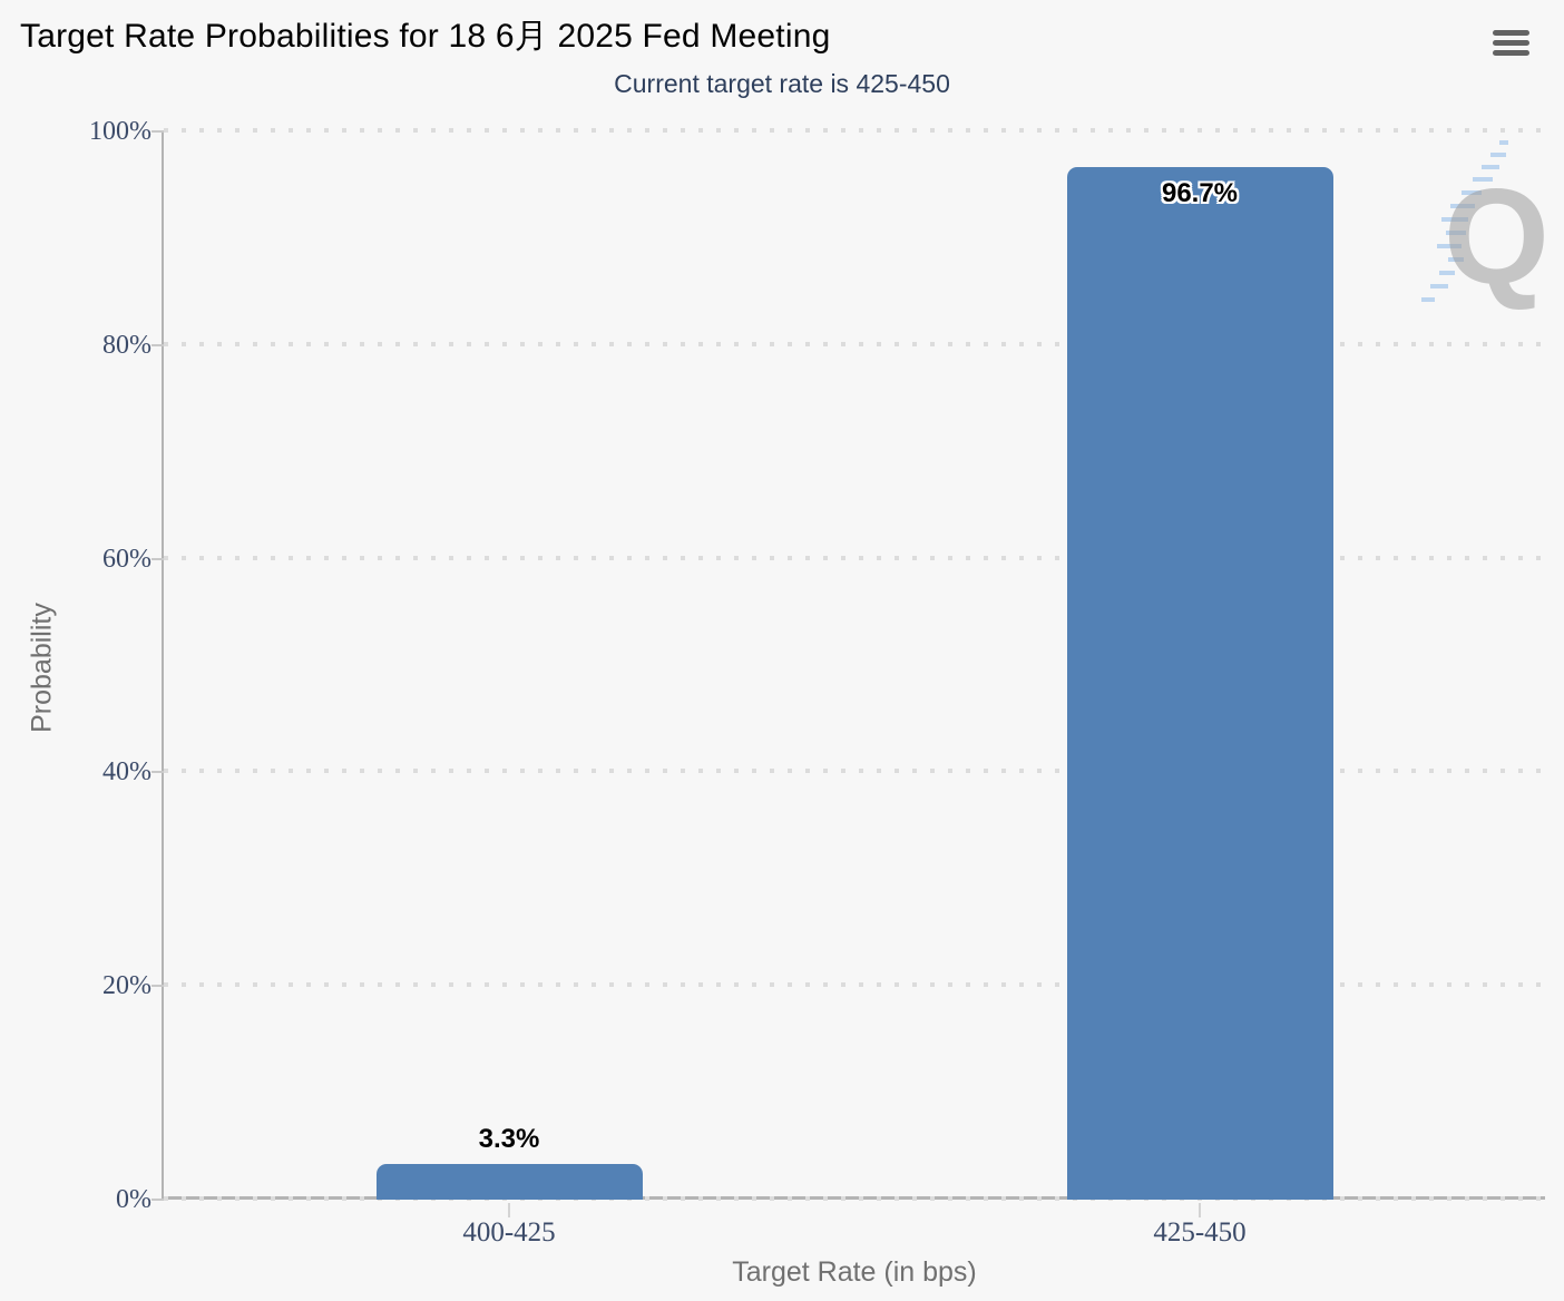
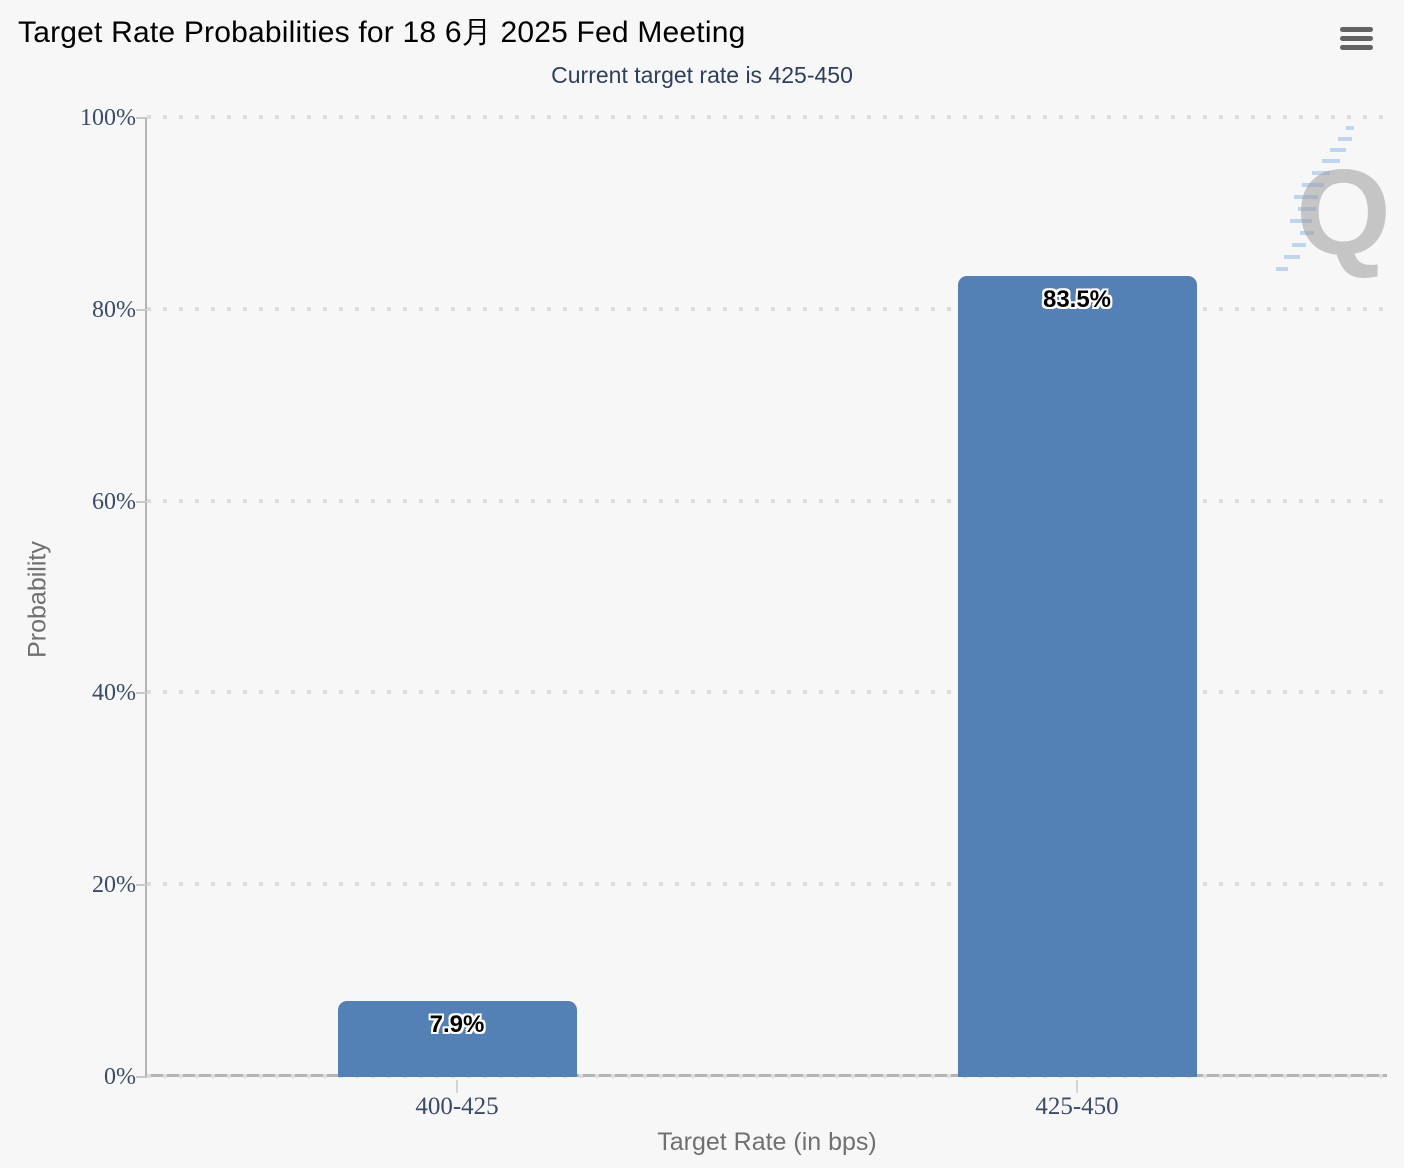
400-425: 3.3% -> 7.9%
425-450: 96.7% -> 83.5%
